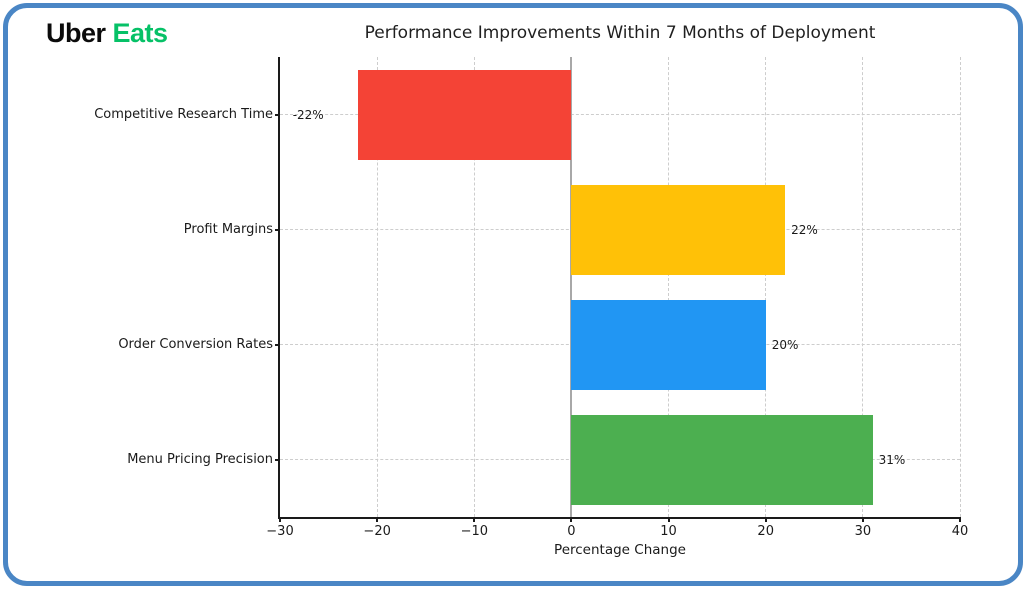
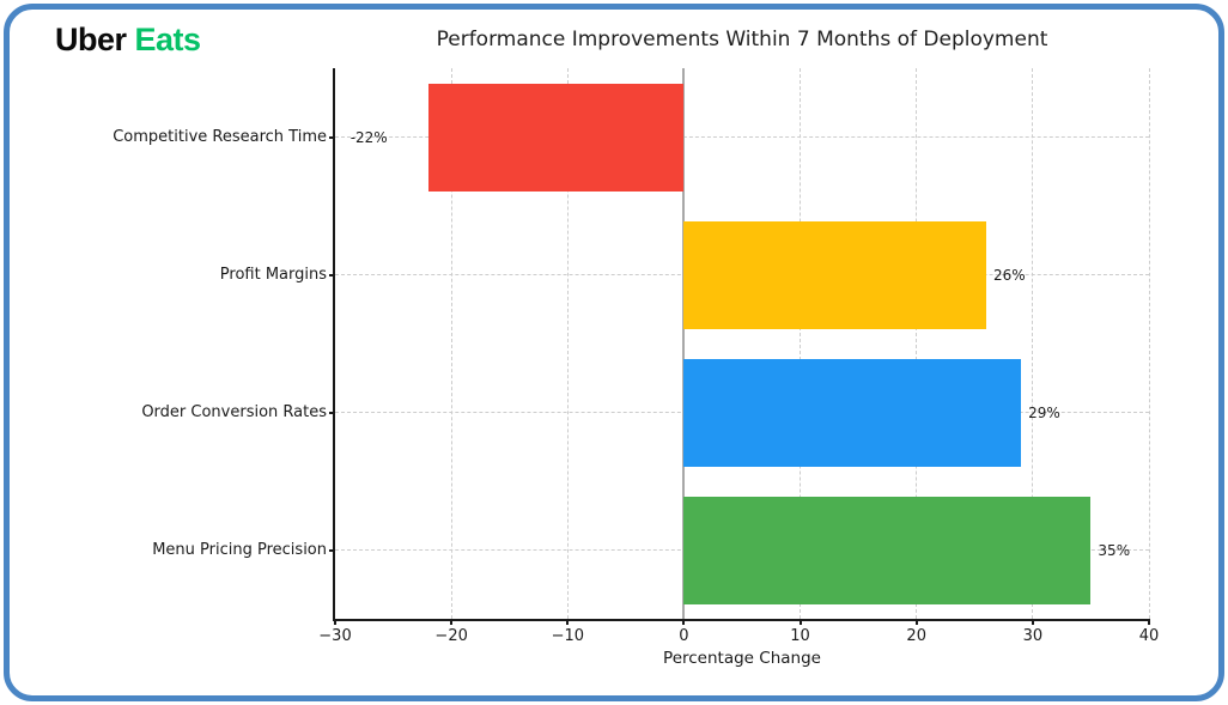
Profit Margins: 22% -> 26%
Order Conversion Rates: 20% -> 29%
Menu Pricing Precision: 31% -> 35%
